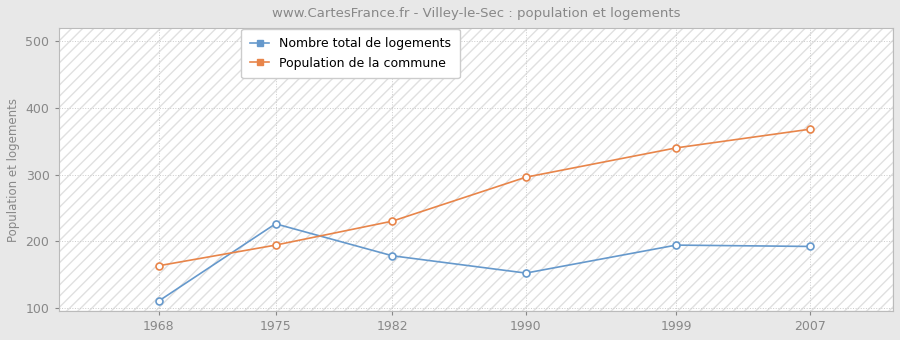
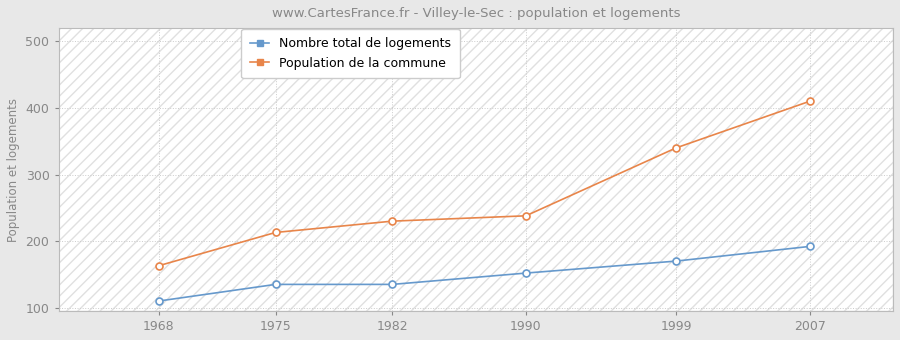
Nombre total de logements/1975: 226 -> 135
Population de la commune/1975: 194 -> 213
Nombre total de logements/1982: 178 -> 135
Population de la commune/1990: 296 -> 238
Nombre total de logements/1999: 194 -> 170
Population de la commune/2007: 368 -> 410
